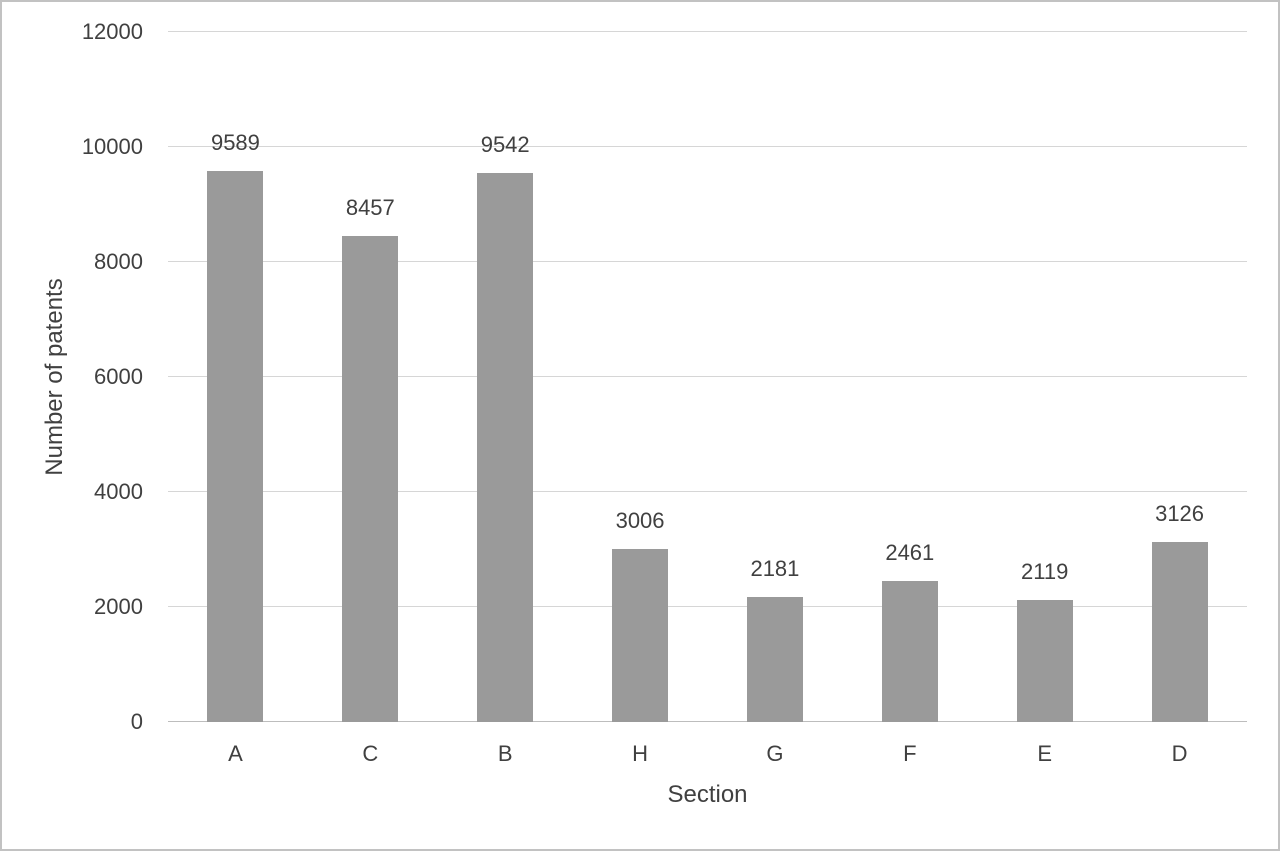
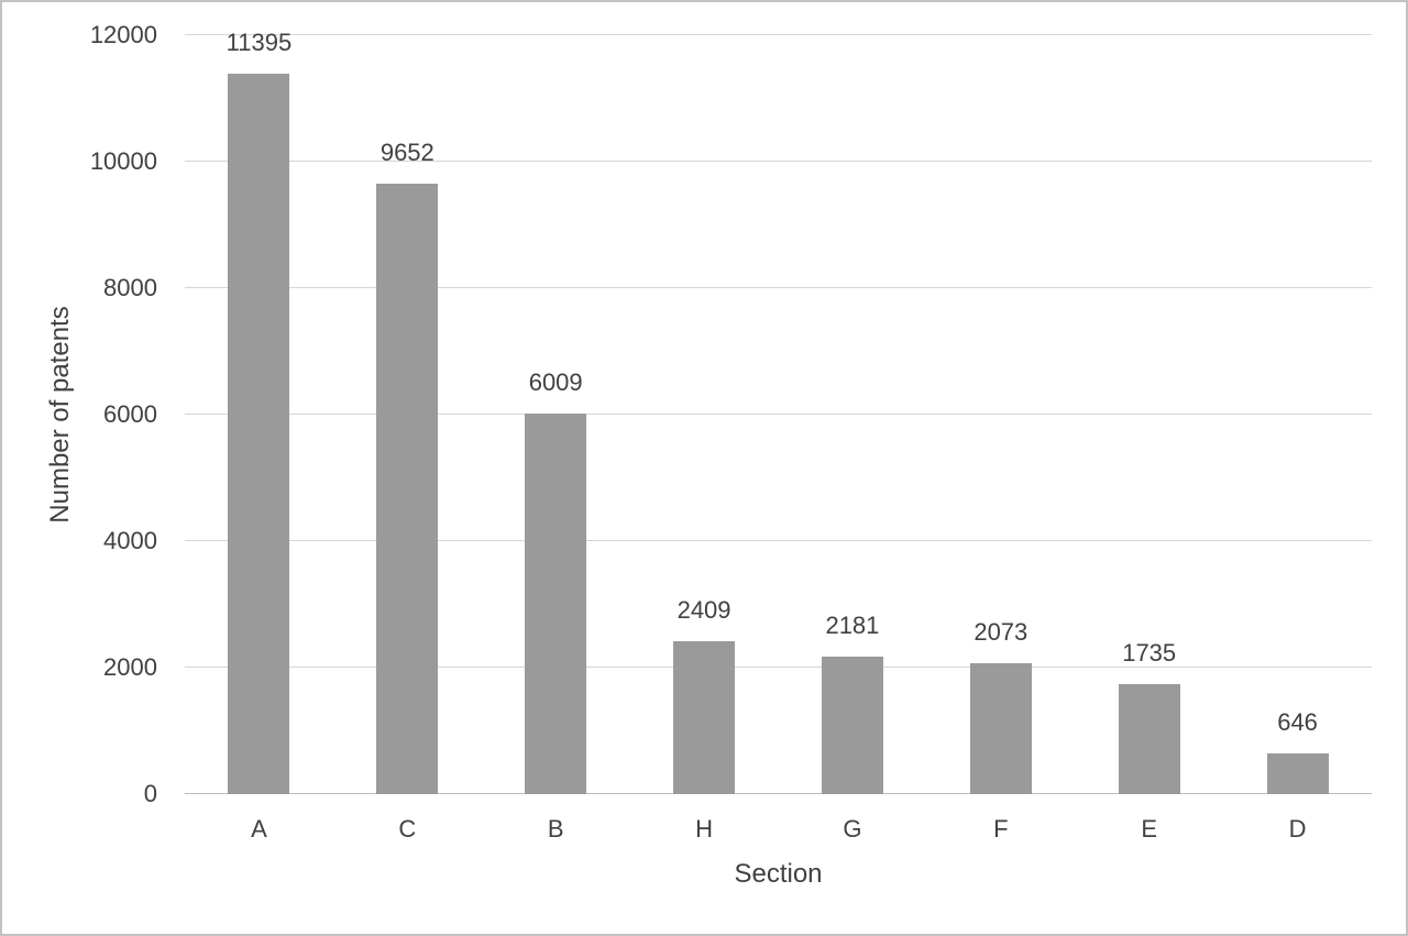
A: 9589 -> 11395
C: 8457 -> 9652
B: 9542 -> 6009
H: 3006 -> 2409
F: 2461 -> 2073
E: 2119 -> 1735
D: 3126 -> 646
